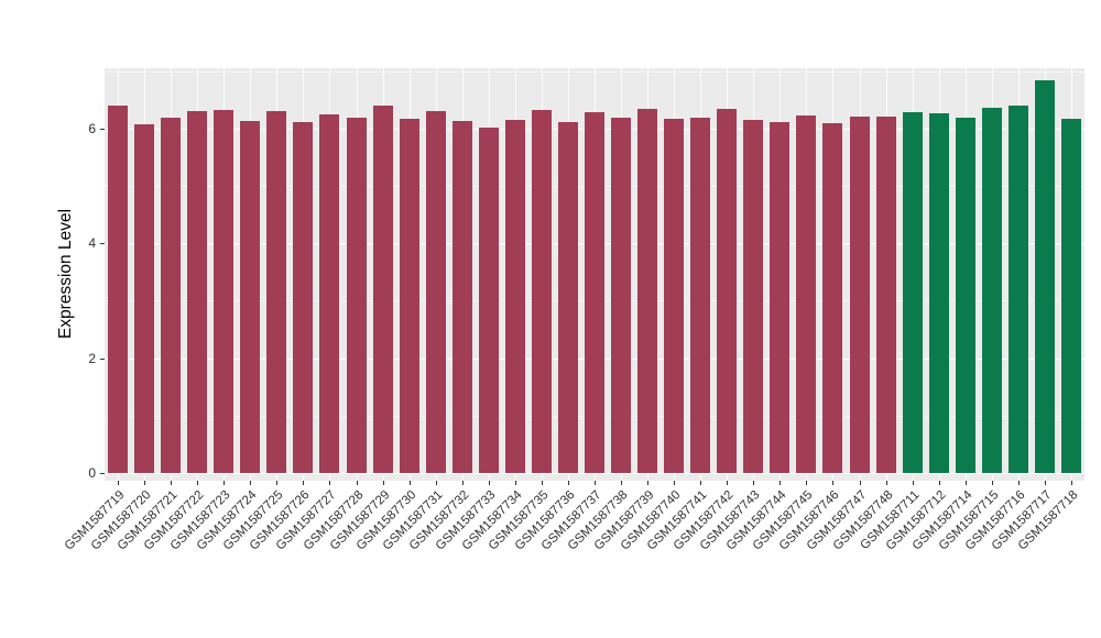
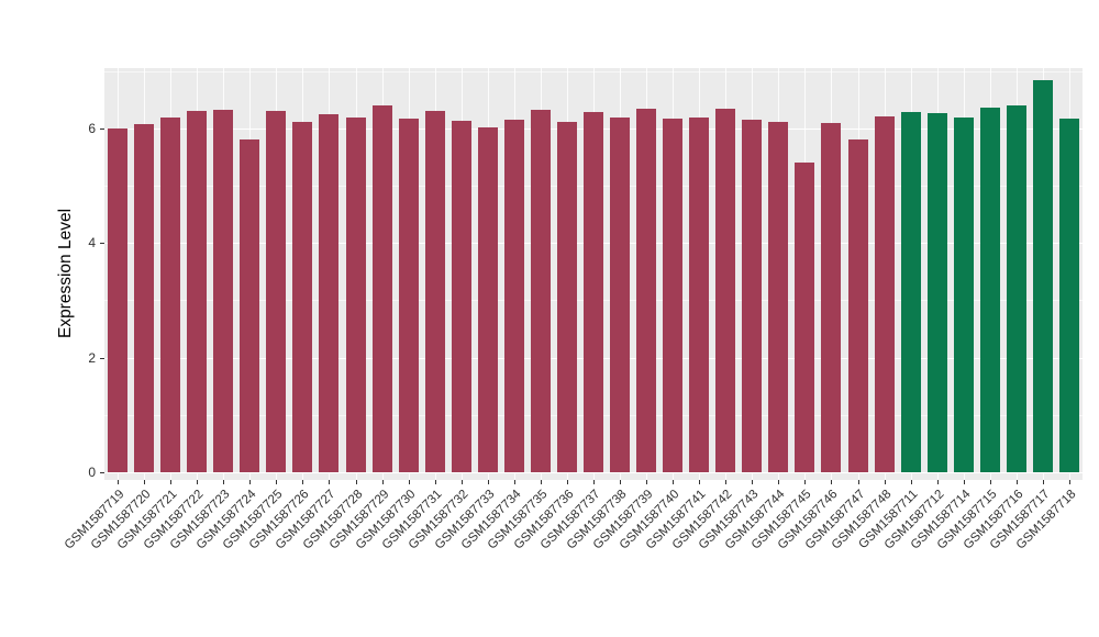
GSM1587719: 6.4 -> 6.0
GSM1587724: 6.1 -> 5.8
GSM1587745: 6.2 -> 5.4
GSM1587747: 6.2 -> 5.8
